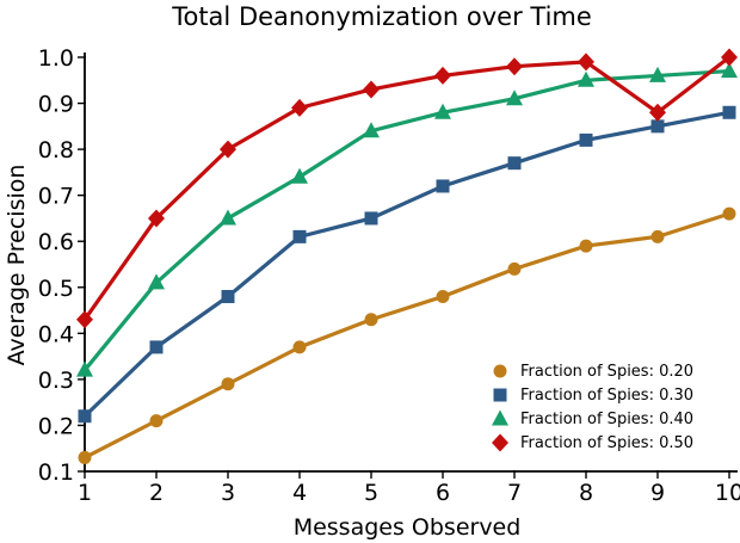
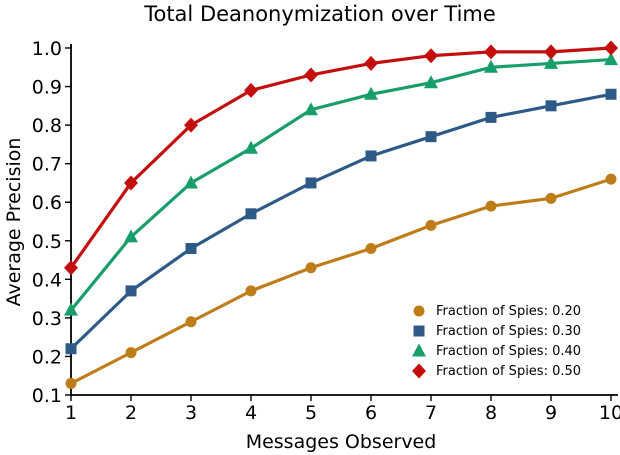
Fraction of Spies: 0.30/4: 0.61 -> 0.57
Fraction of Spies: 0.50/9: 0.88 -> 0.99
